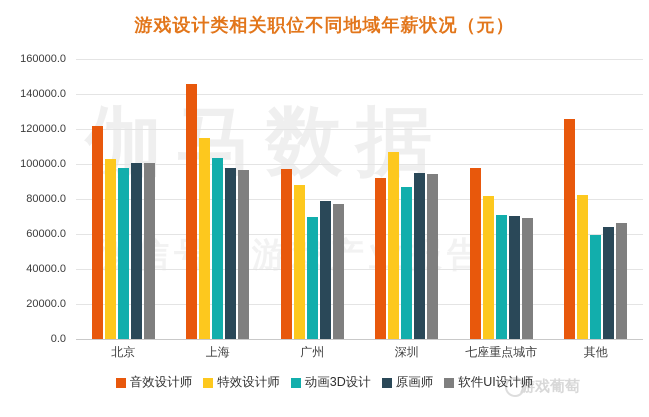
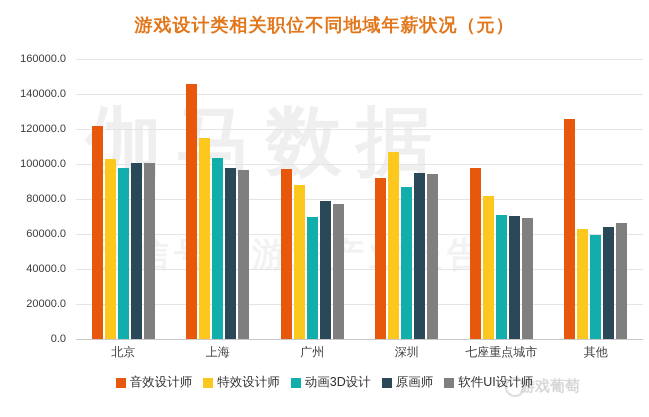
特效设计师/其他: 82000 -> 63000
